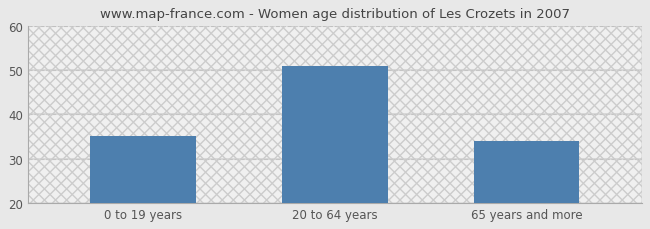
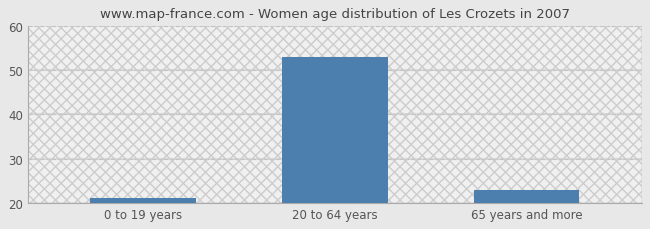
0 to 19 years: 35 -> 21
20 to 64 years: 51 -> 53
65 years and more: 34 -> 23
